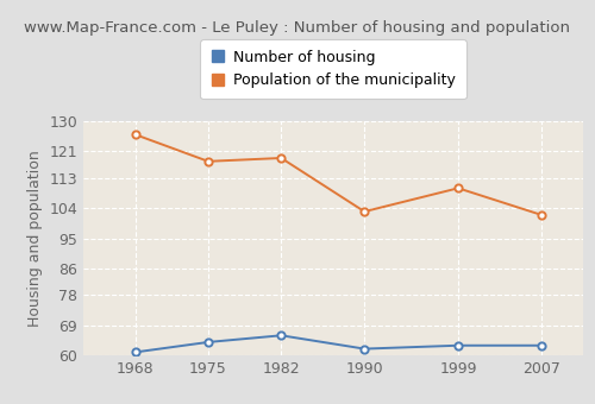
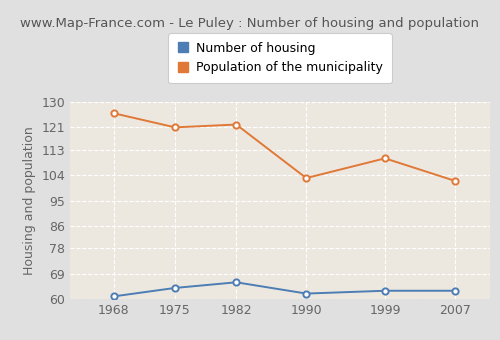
Population of the municipality/1975: 118 -> 121
Population of the municipality/1982: 119 -> 122
